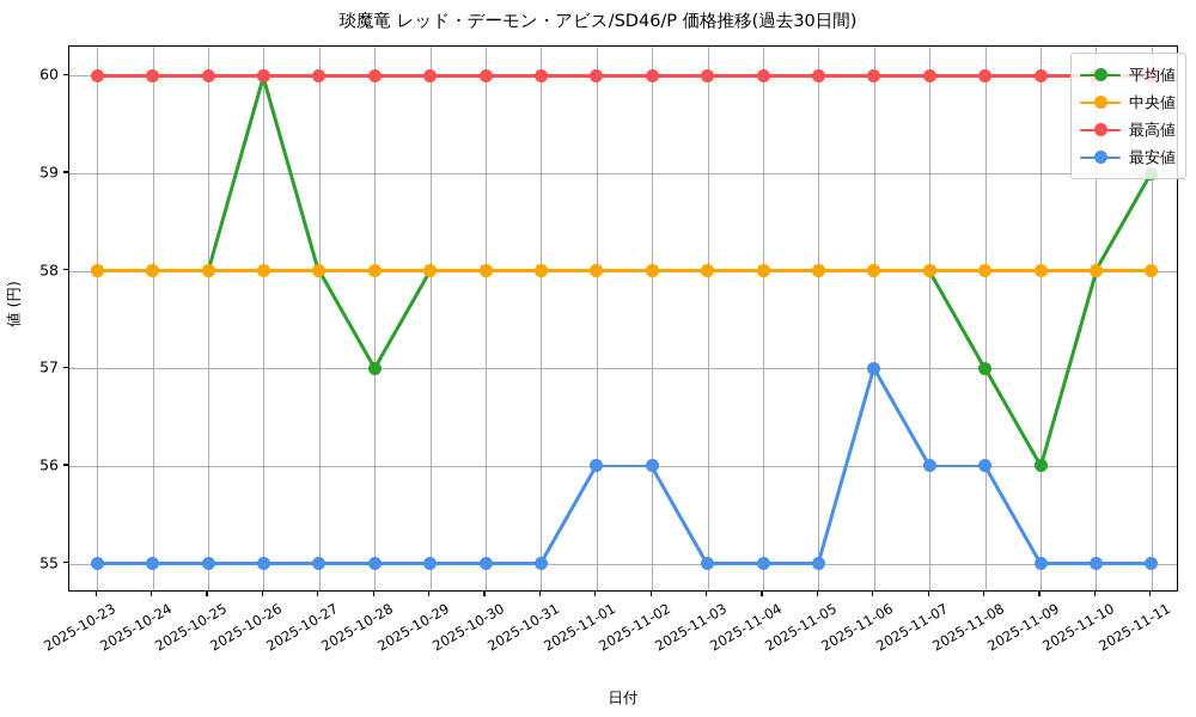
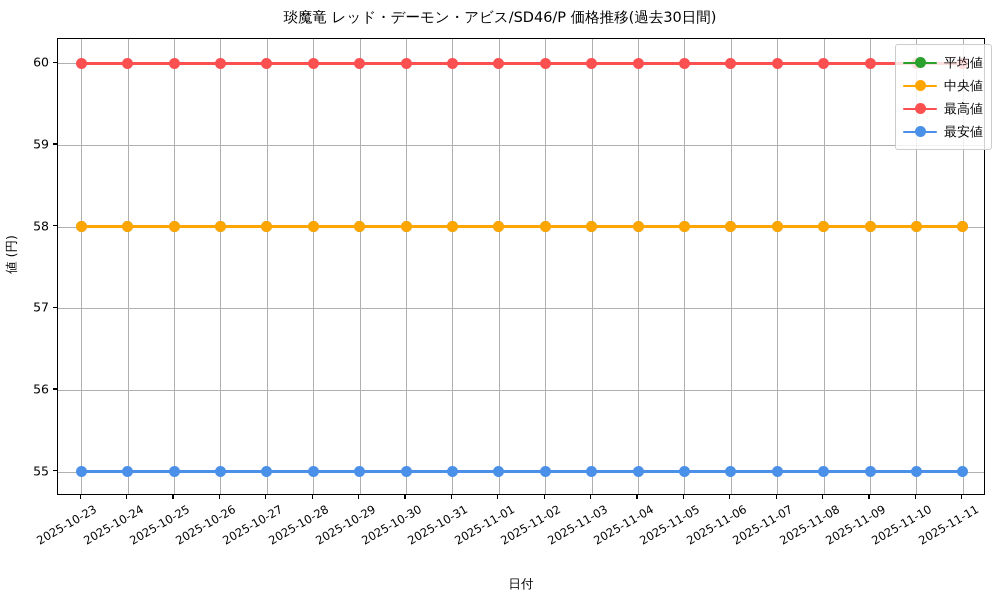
平均値/2025-10-26: 60 -> 58
平均値/2025-10-28: 57 -> 58
最安値/2025-11-01: 56 -> 55
最安値/2025-11-02: 56 -> 55
最安値/2025-11-06: 57 -> 55
最安値/2025-11-07: 56 -> 55
平均値/2025-11-08: 57 -> 58
最安値/2025-11-08: 56 -> 55
平均値/2025-11-09: 56 -> 58
平均値/2025-11-11: 59 -> 58
